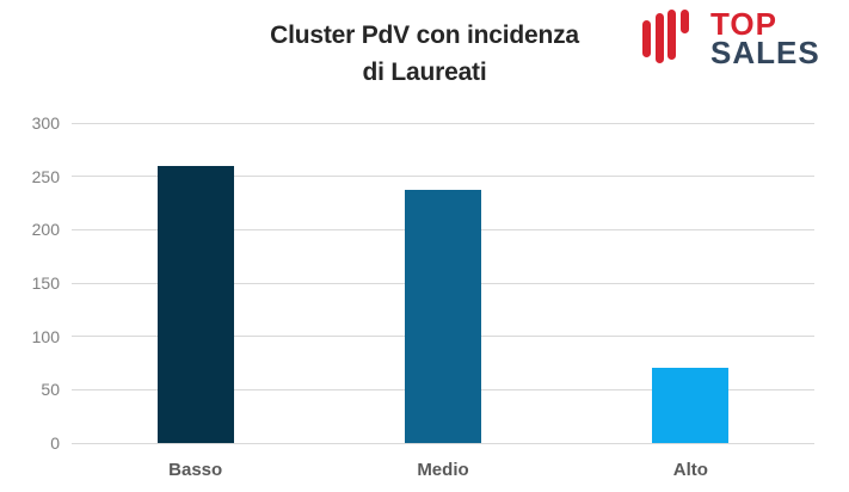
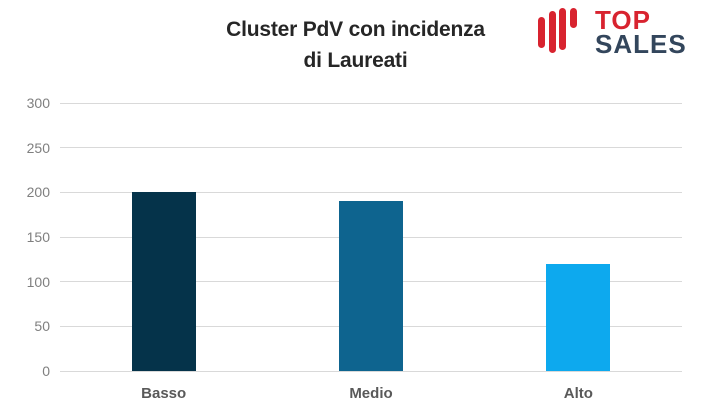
Basso: 260 -> 200
Medio: 240 -> 190
Alto: 70 -> 120
